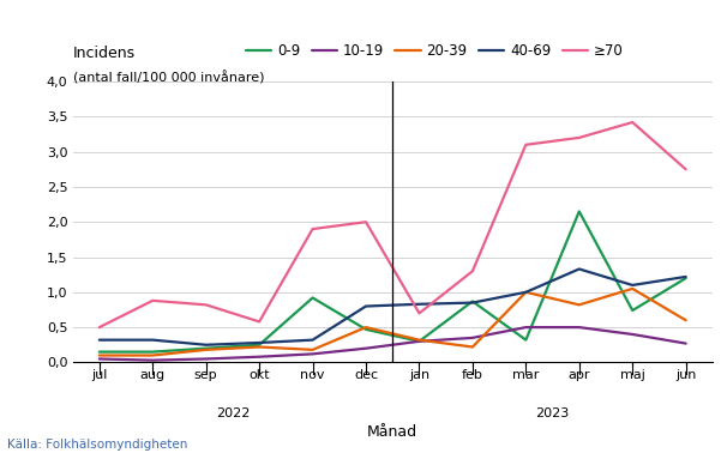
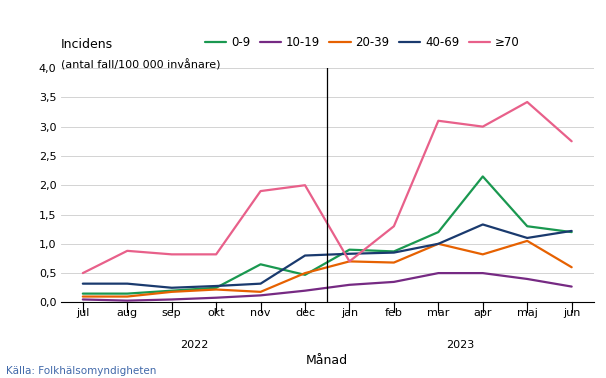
≥70/okt: 0,58 -> 0,82
0-9/nov: 0,92 -> 0,65
0-9/jan: 0,30 -> 0,90
20-39/jan: 0,32 -> 0,70
20-39/feb: 0,22 -> 0,68
0-9/mar: 0,32 -> 1,20
≥70/apr: 3,20 -> 3,00
0-9/maj: 0,74 -> 1,30
